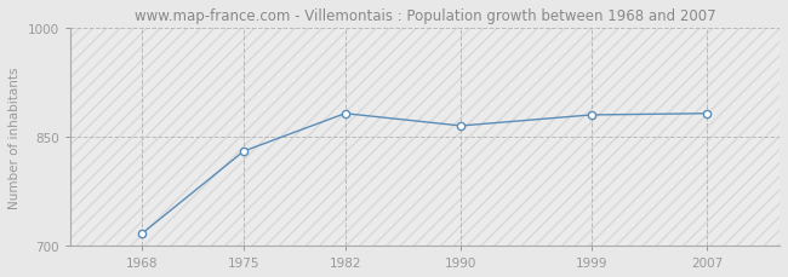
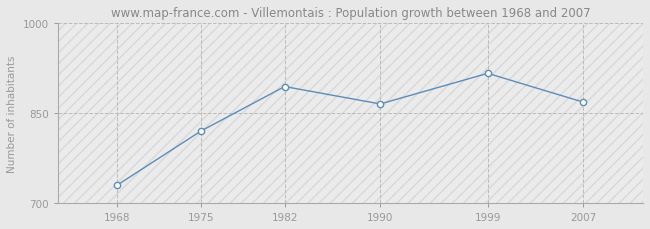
1968: 717 -> 730
1975: 830 -> 820
1982: 882 -> 894
1999: 880 -> 916
2007: 882 -> 868
